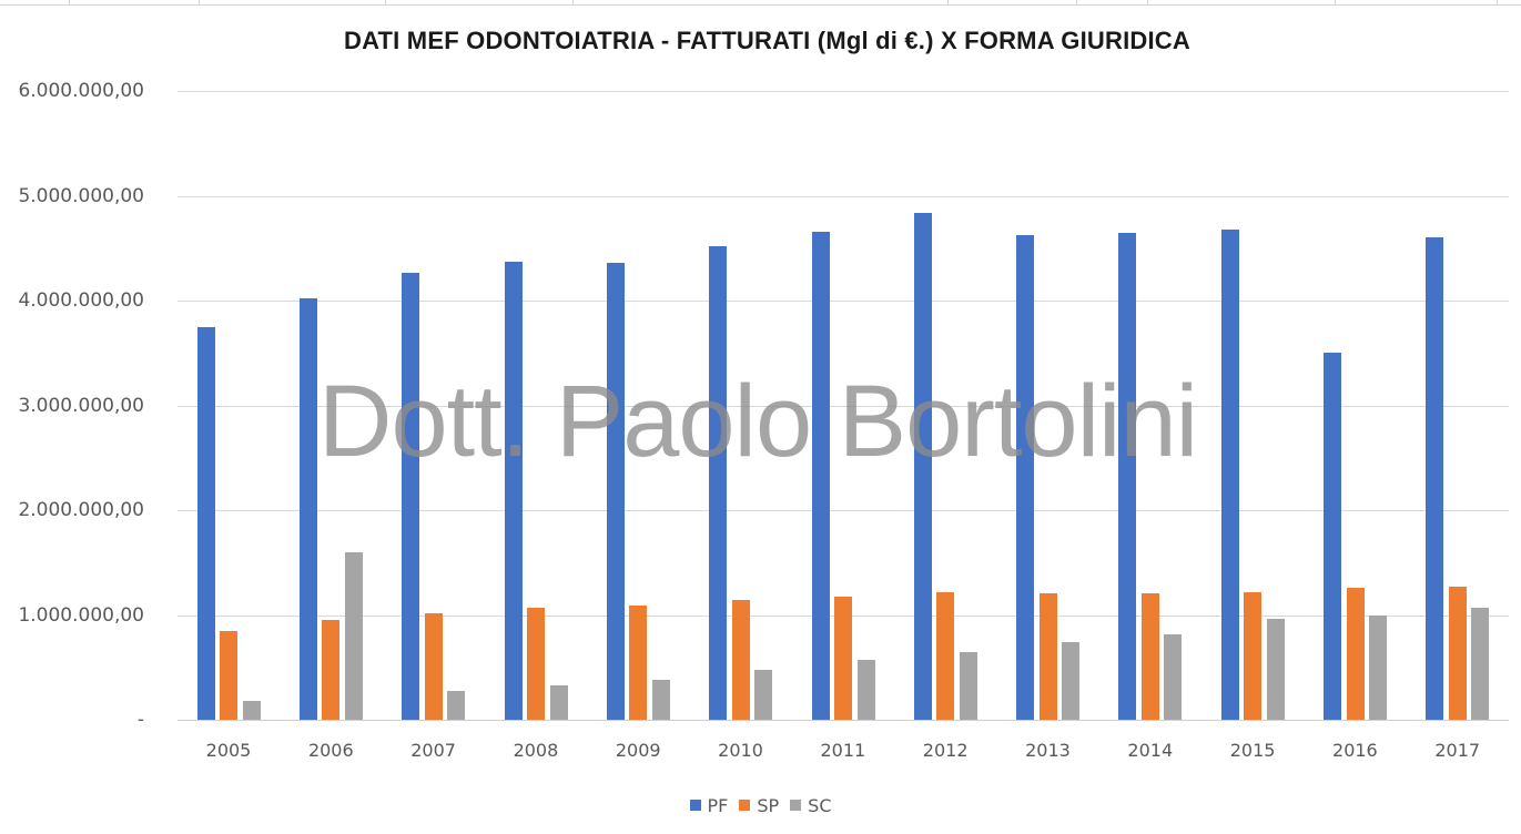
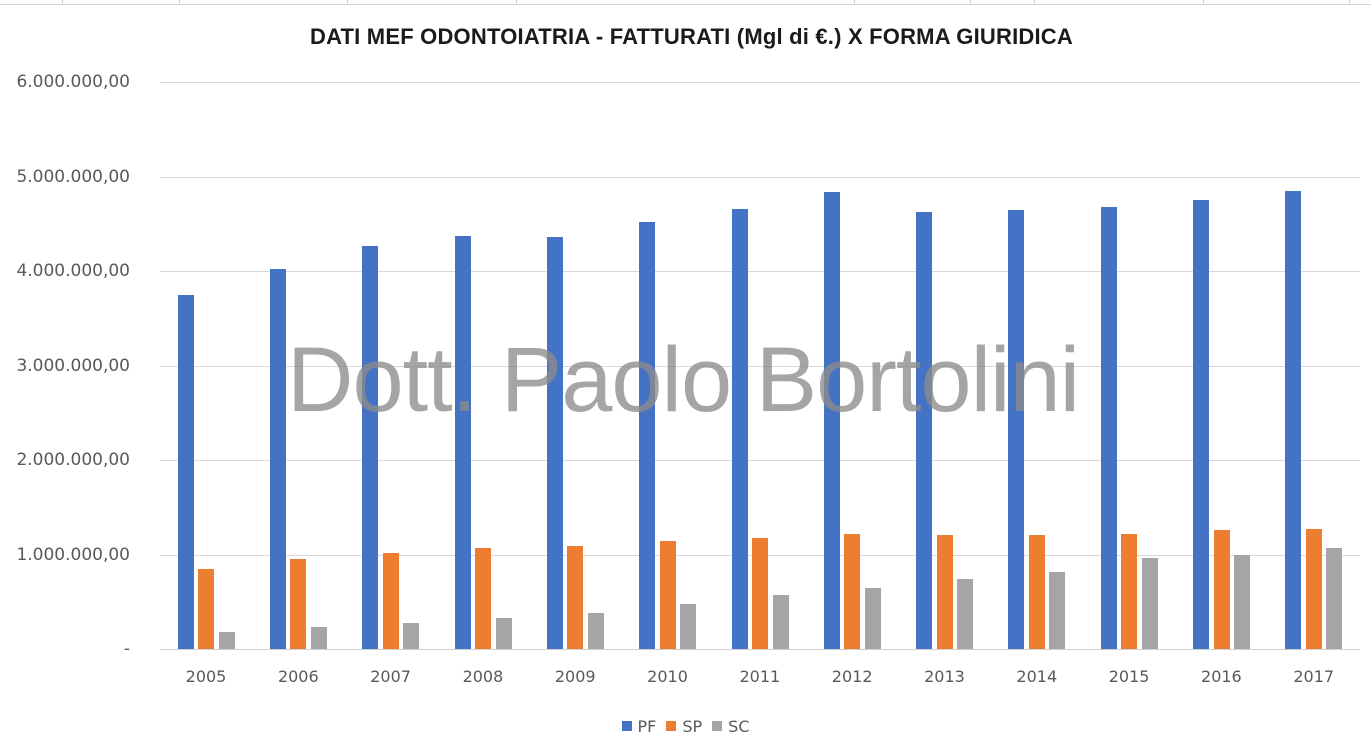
SC/2006: 1600000 -> 200000
PF/2016: 3500000 -> 4800000
PF/2017: 4600000 -> 4800000
